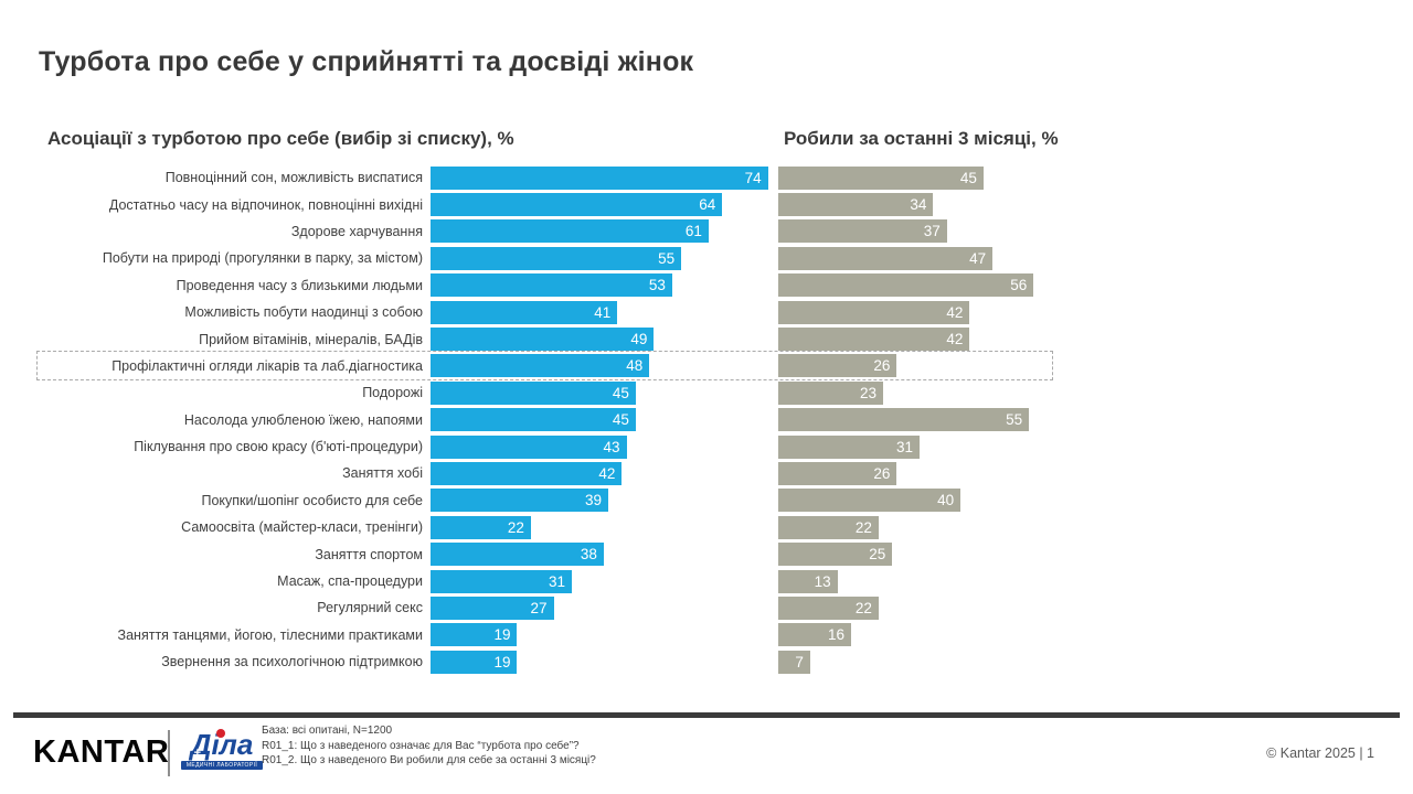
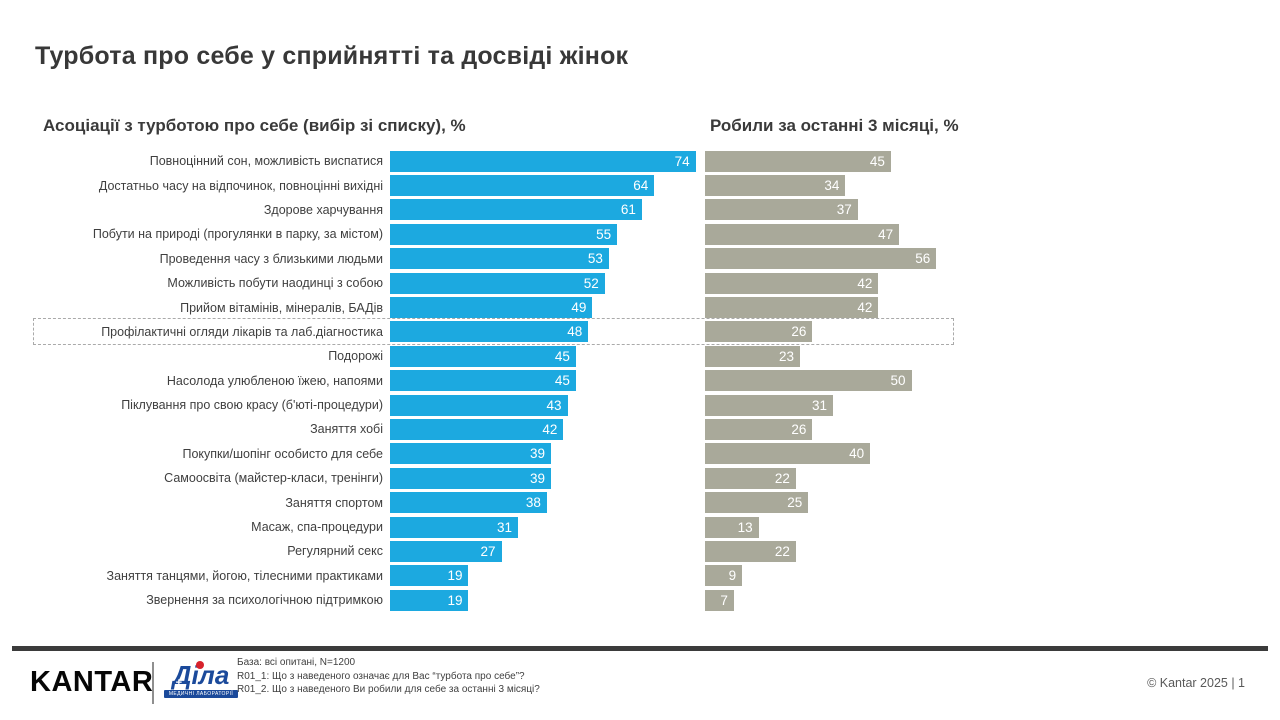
Асоціації з турботою про себе (вибір зі списку), %/Можливість побути наодинці з собою: 41 -> 52
Робили за останні 3 місяці, %/Насолода улюбленою їжею, напоями: 55 -> 50
Асоціації з турботою про себе (вибір зі списку), %/Самоосвіта (майстер-класи, тренінги): 22 -> 39
Робили за останні 3 місяці, %/Заняття танцями, йогою, тілесними практиками: 16 -> 9
